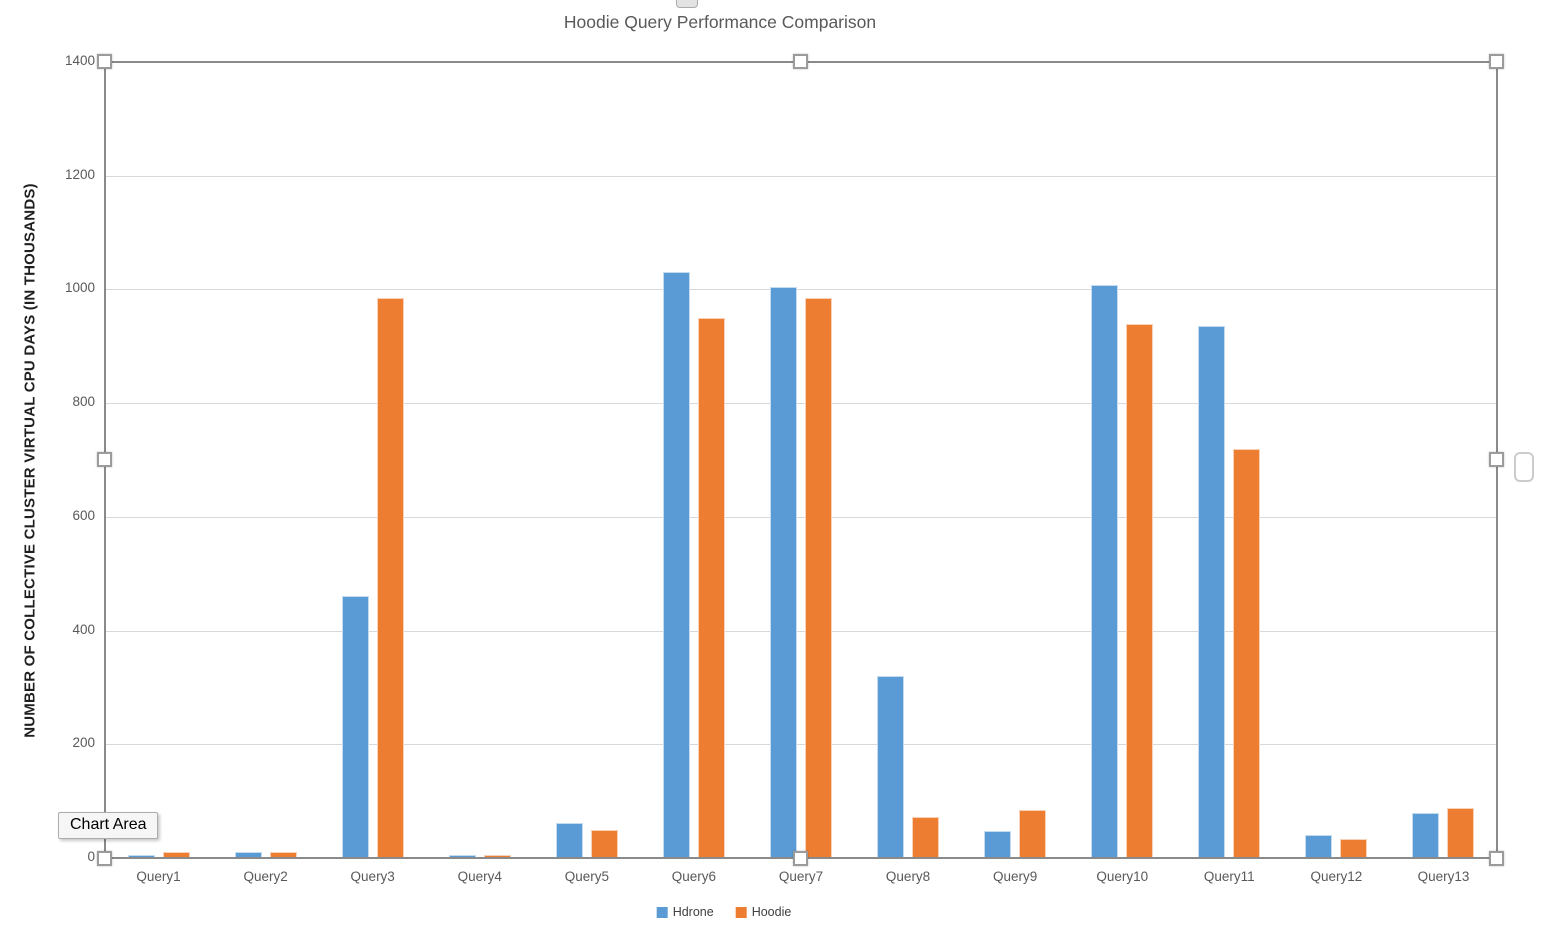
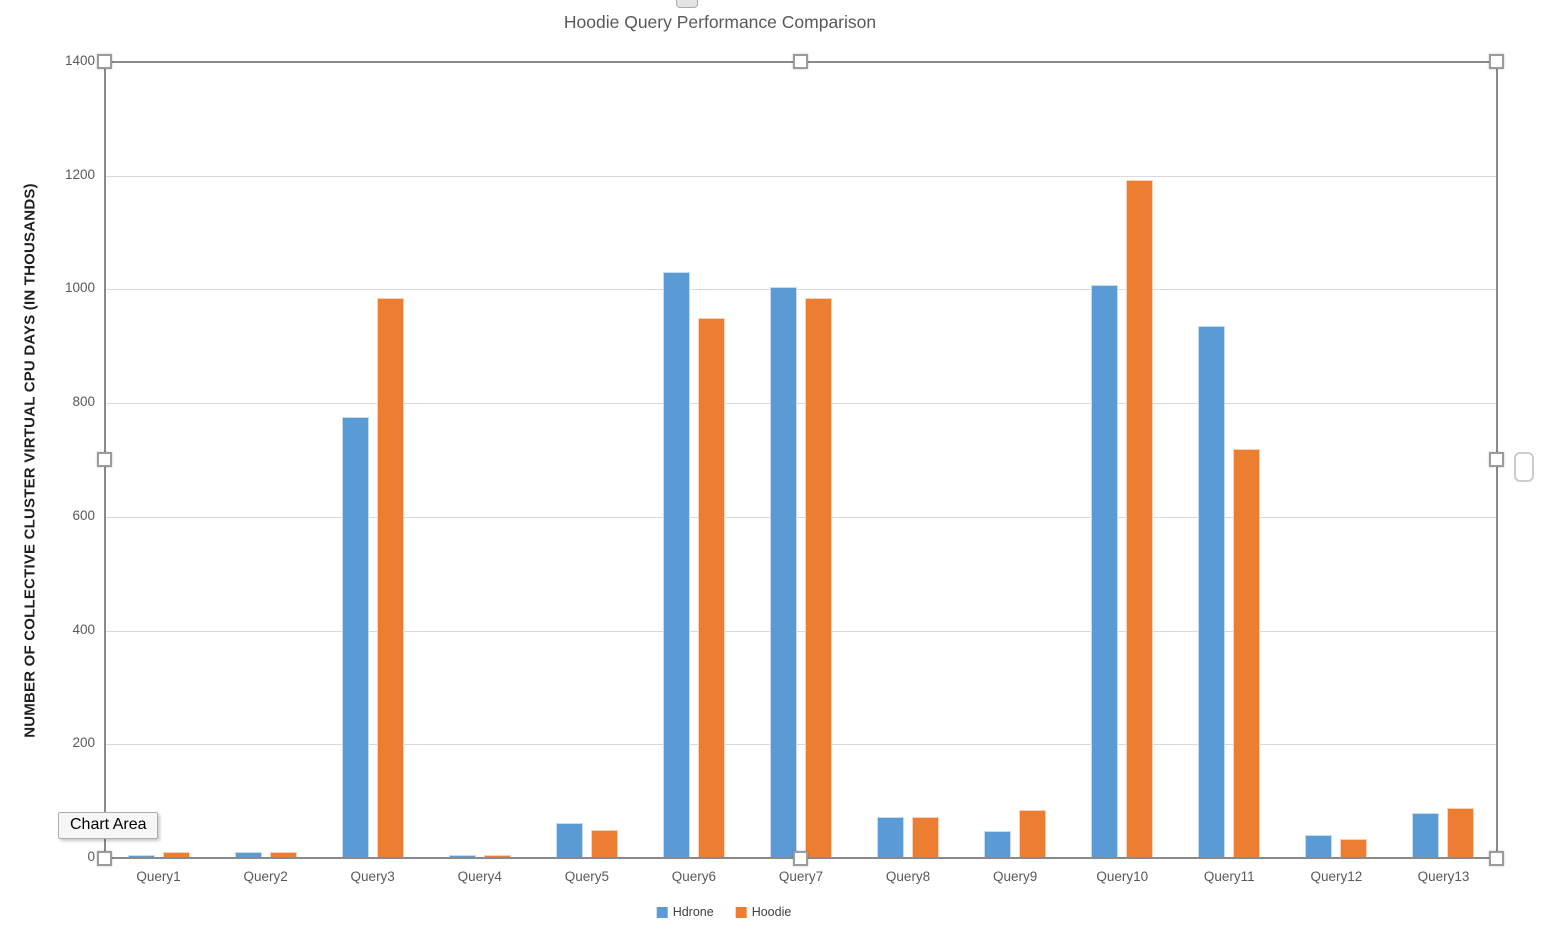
Hdrone/Query3: 460 -> 780
Hdrone/Query8: 320 -> 70
Hoodie/Query10: 940 -> 1190
